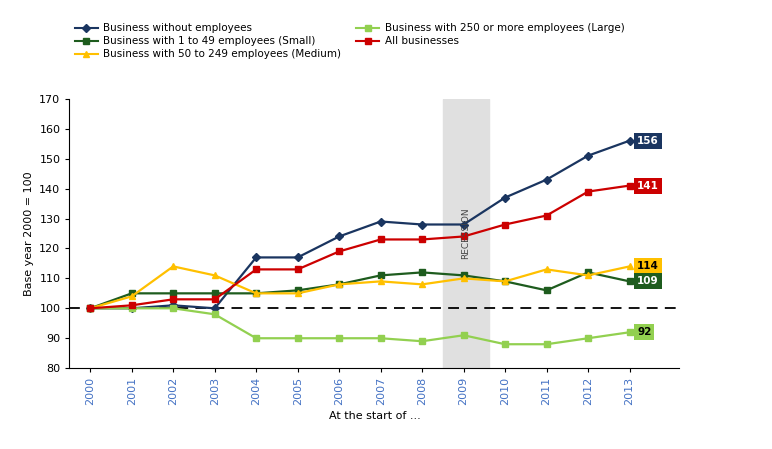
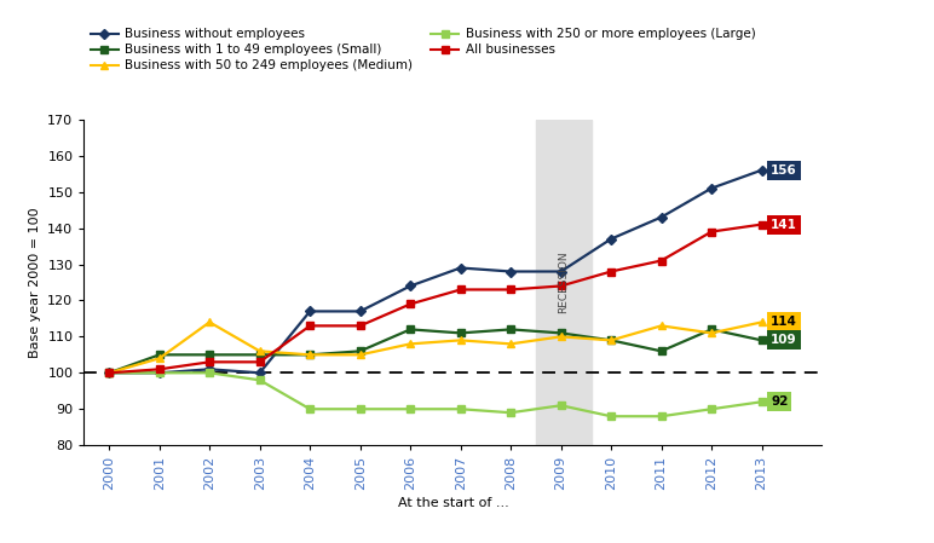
Business with 50 to 249 employees (Medium)/2003: 111 -> 106
Business with 1 to 49 employees (Small)/2006: 108 -> 112
